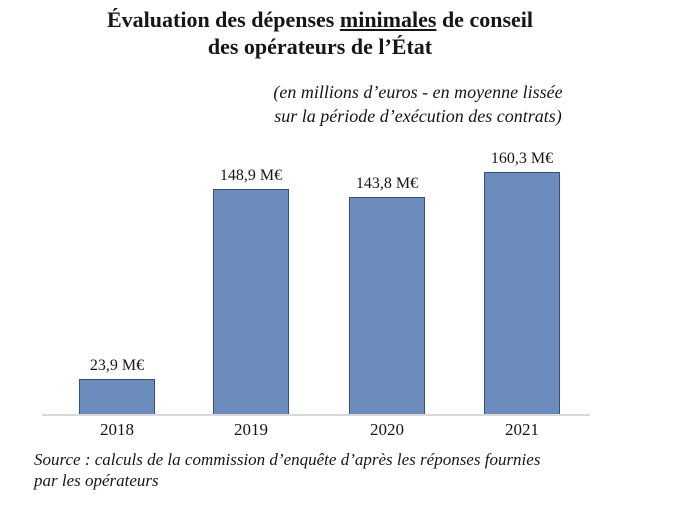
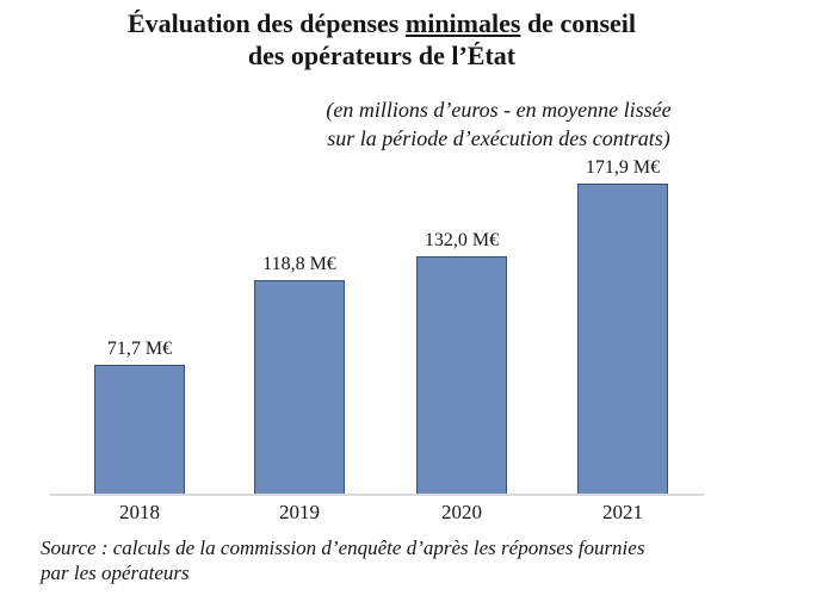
2018: 23,9 -> 71,7
2019: 148,9 -> 118,8
2020: 143,8 -> 132,0
2021: 160,3 -> 171,9
